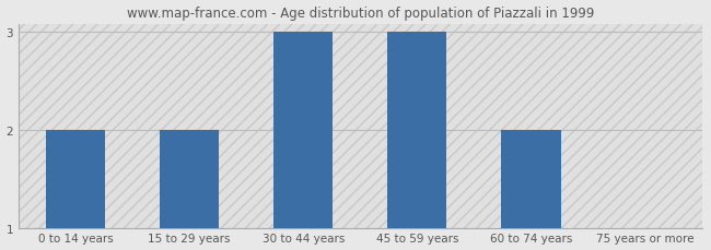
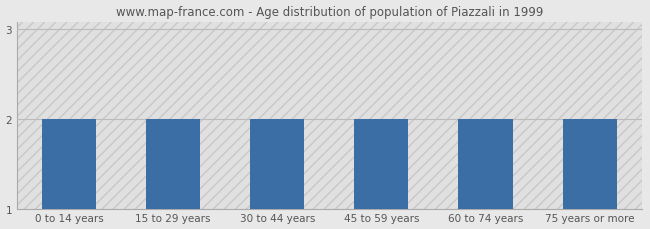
30 to 44 years: 3 -> 2
45 to 59 years: 3 -> 2
75 years or more: 1 -> 2
